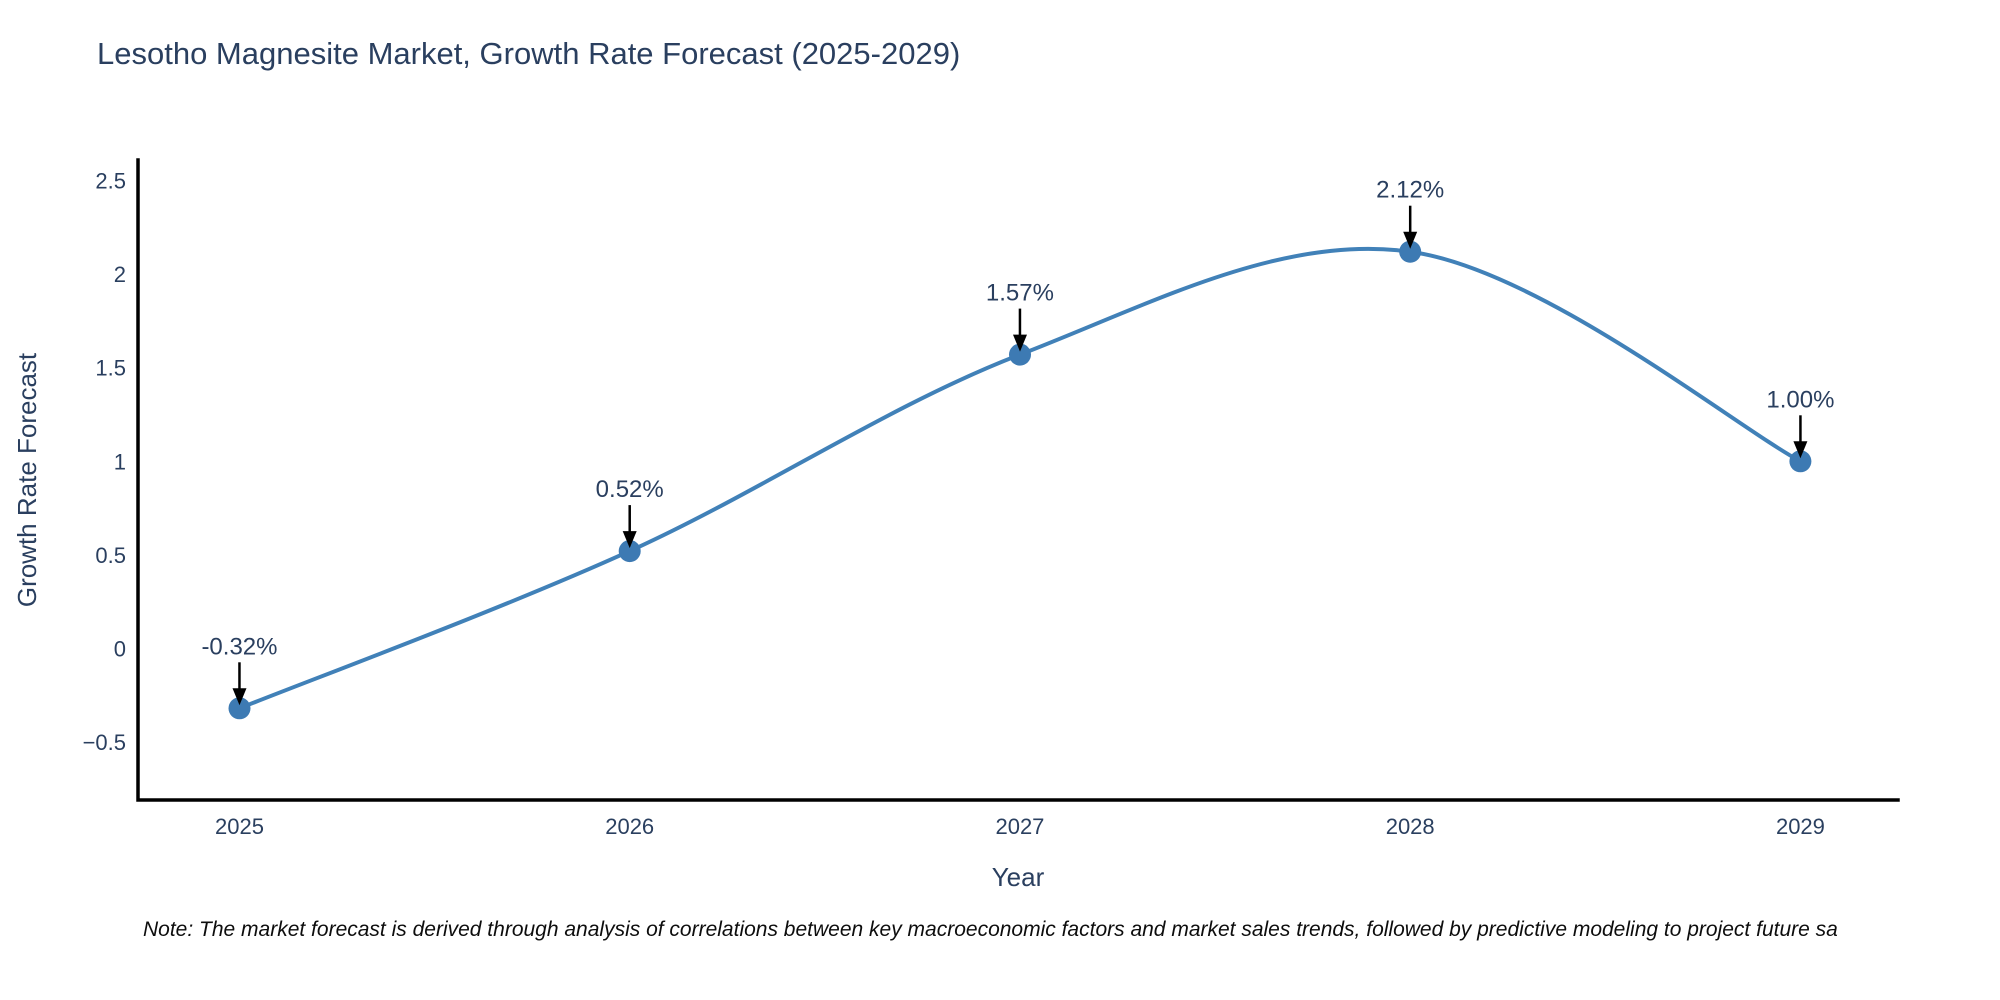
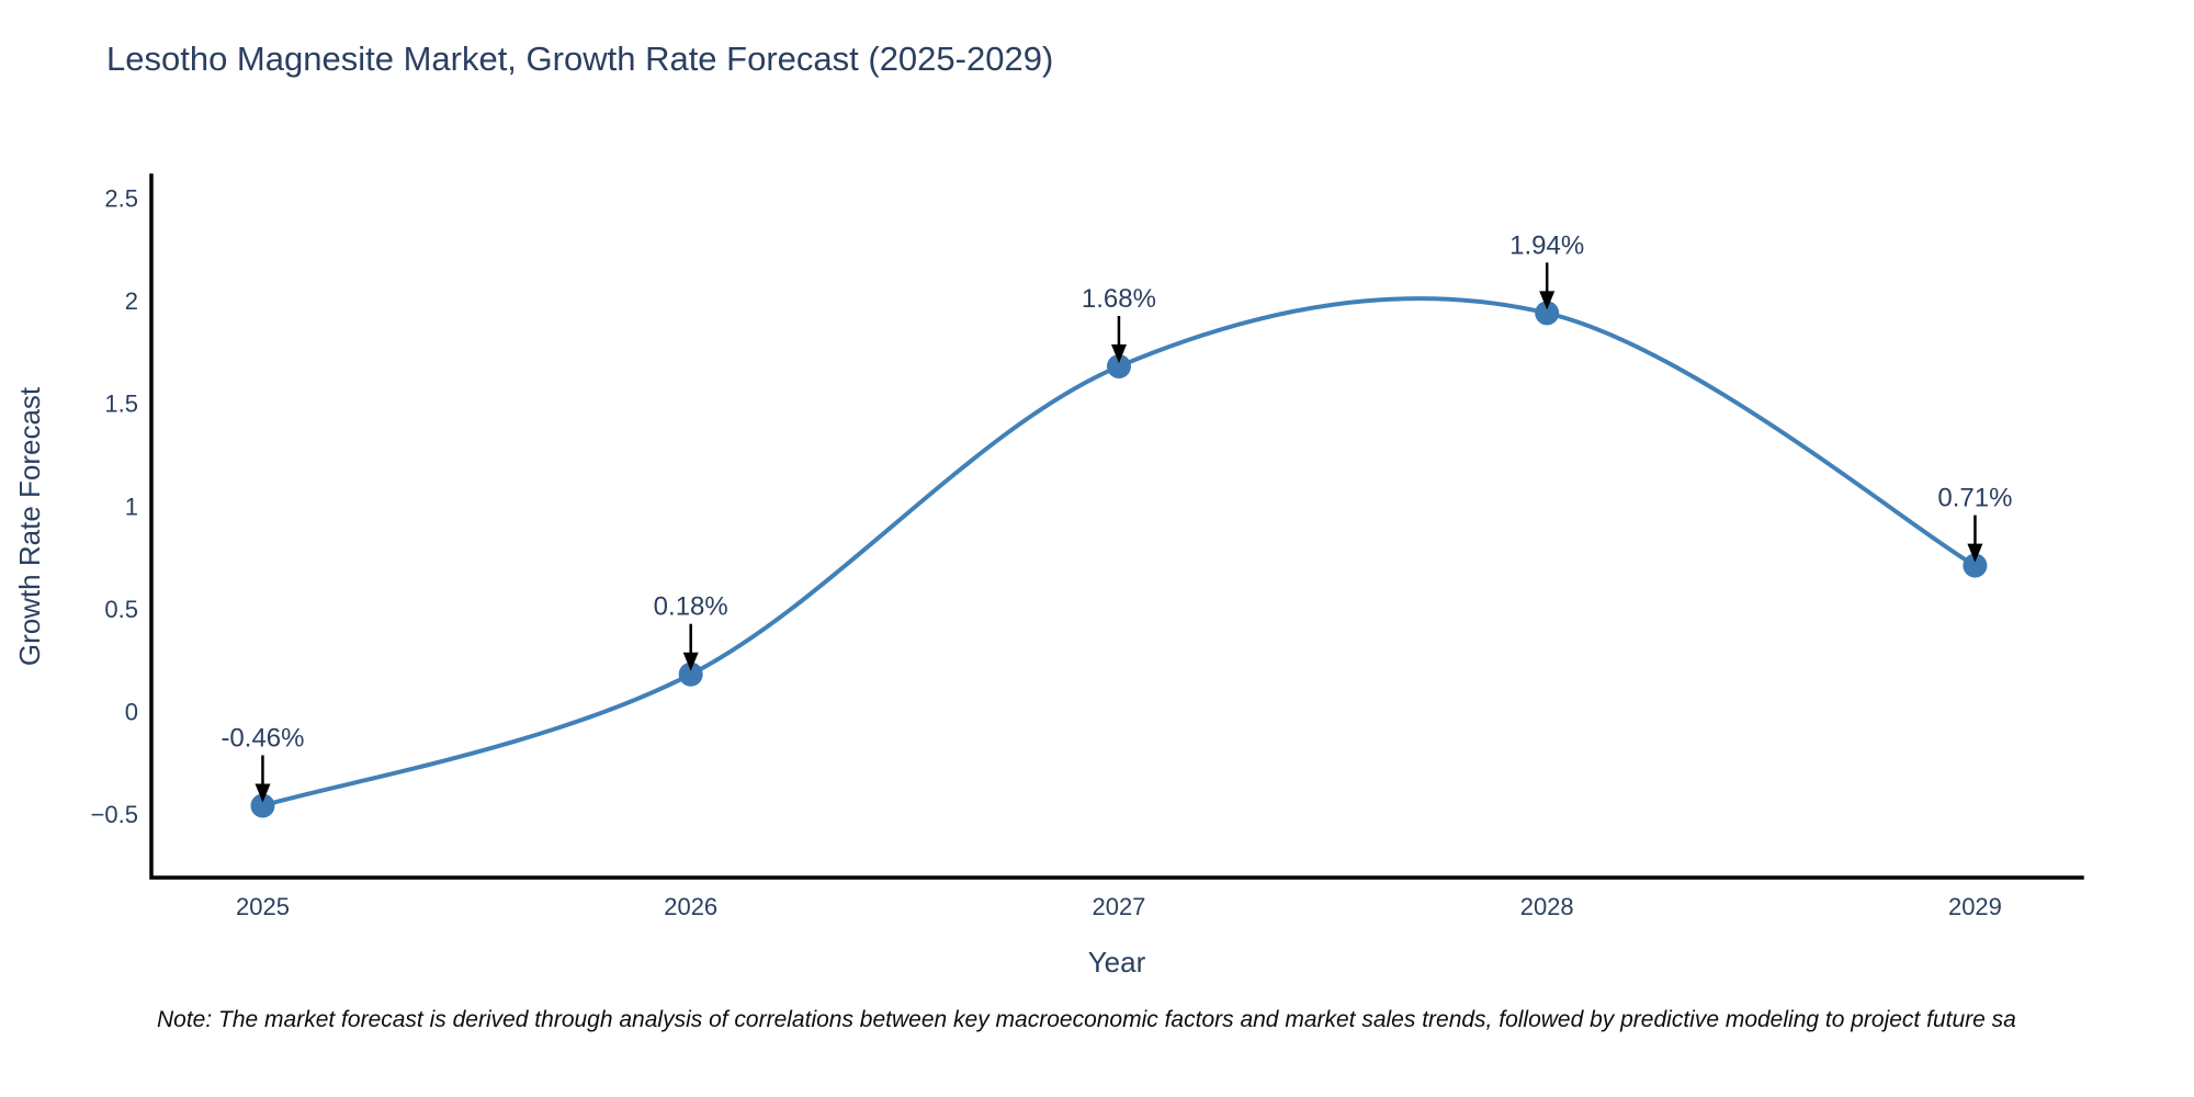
2025: -0.32% -> -0.46%
2026: 0.52% -> 0.18%
2027: 1.57% -> 1.68%
2028: 2.12% -> 1.94%
2029: 1.00% -> 0.71%
